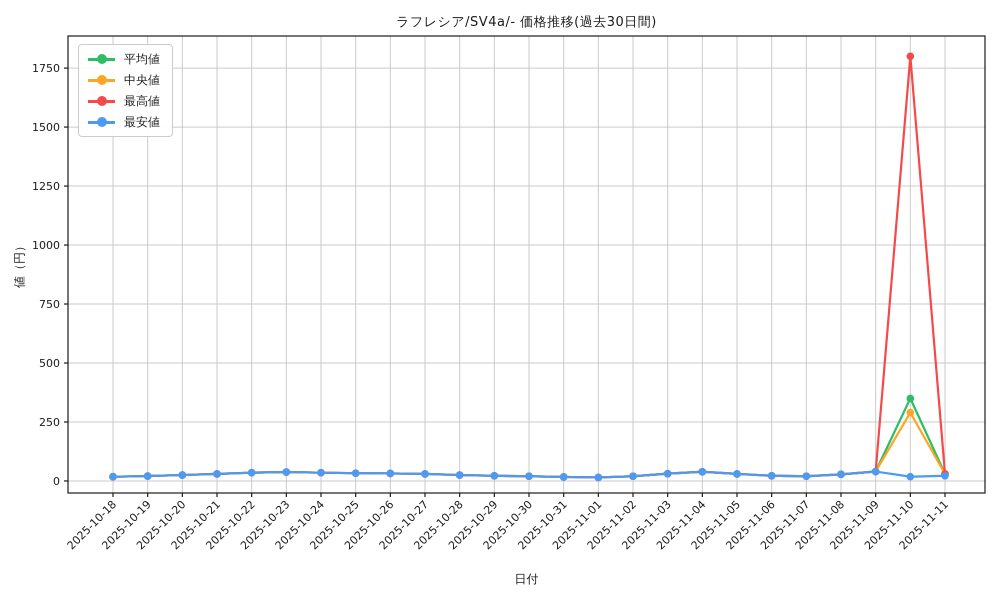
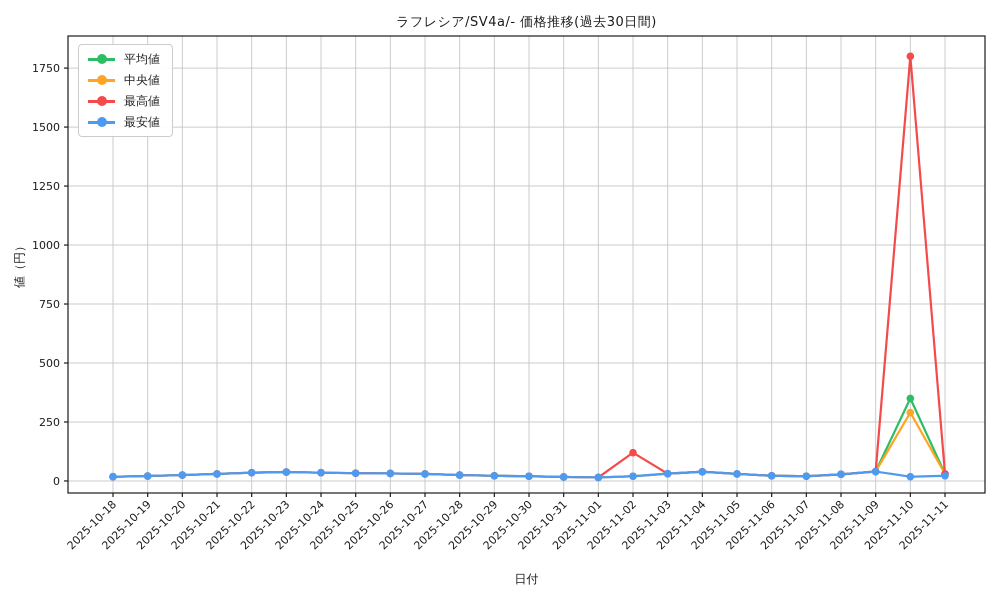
最高値/2025-11-02: 20 -> 120
